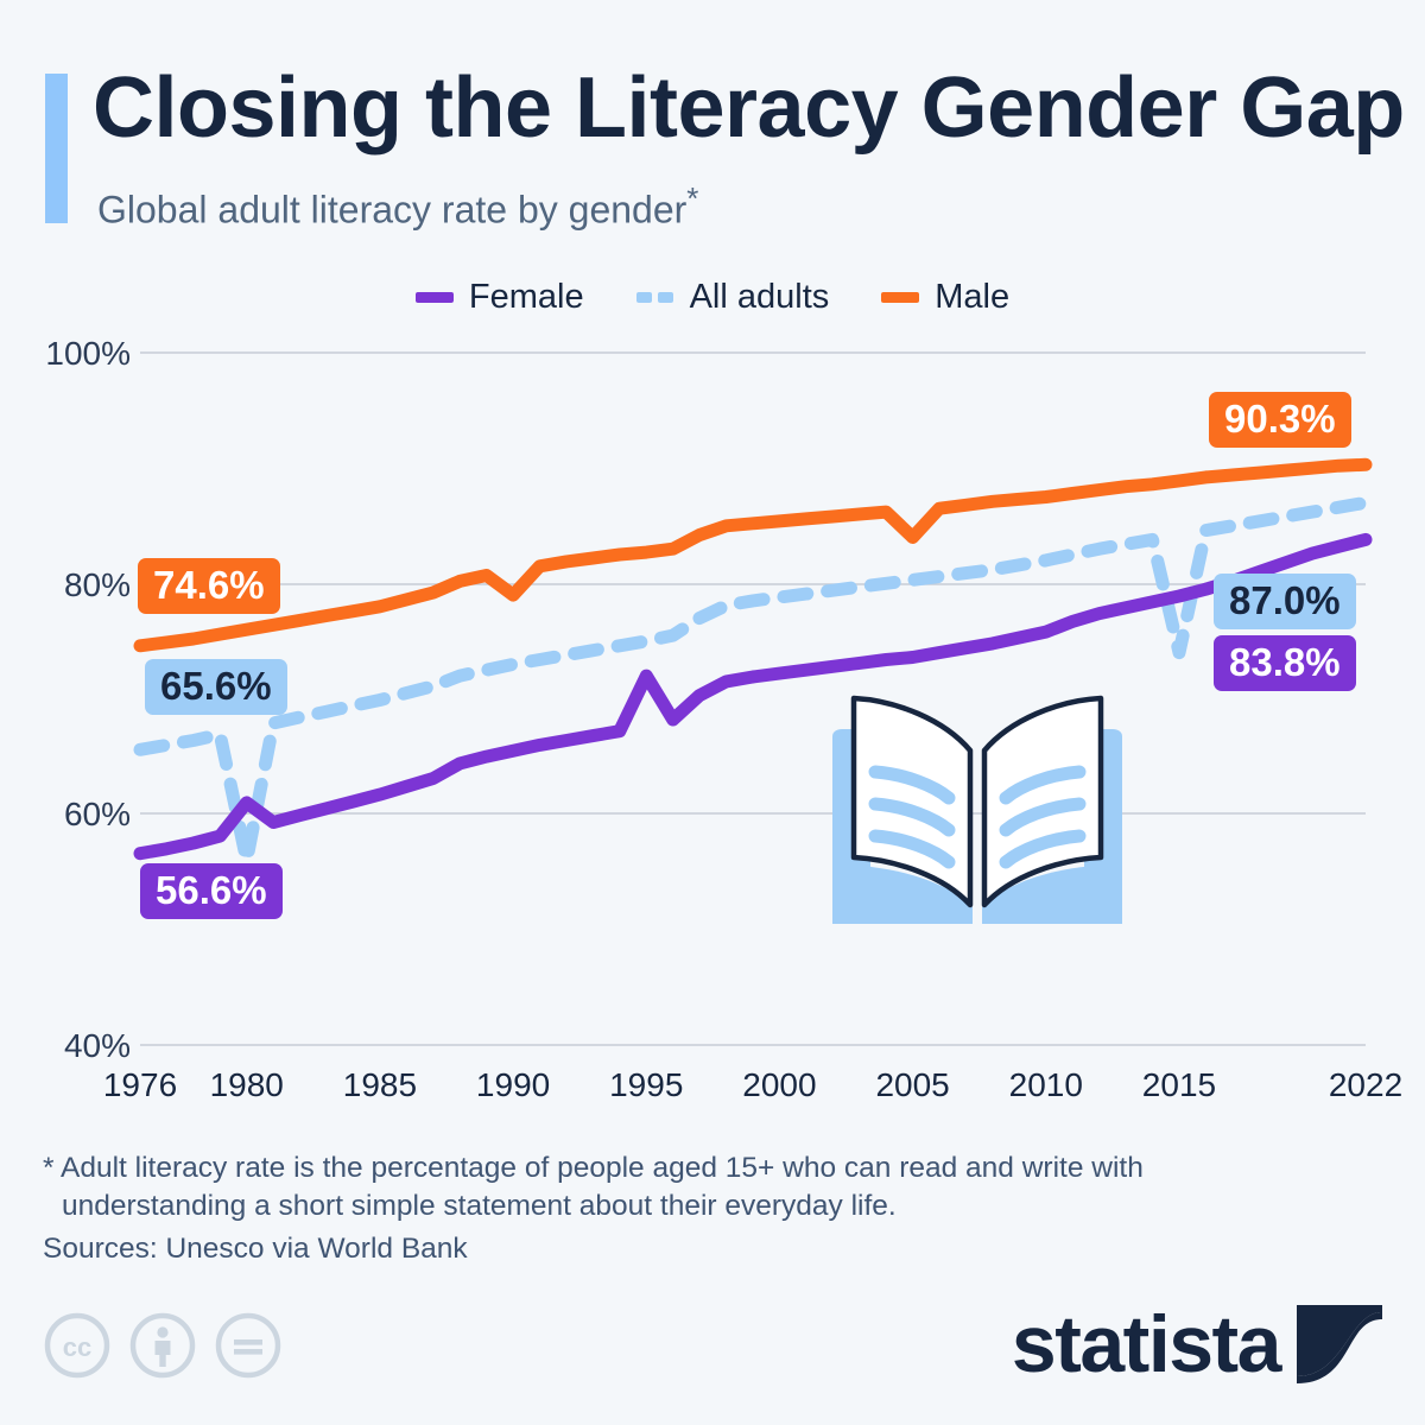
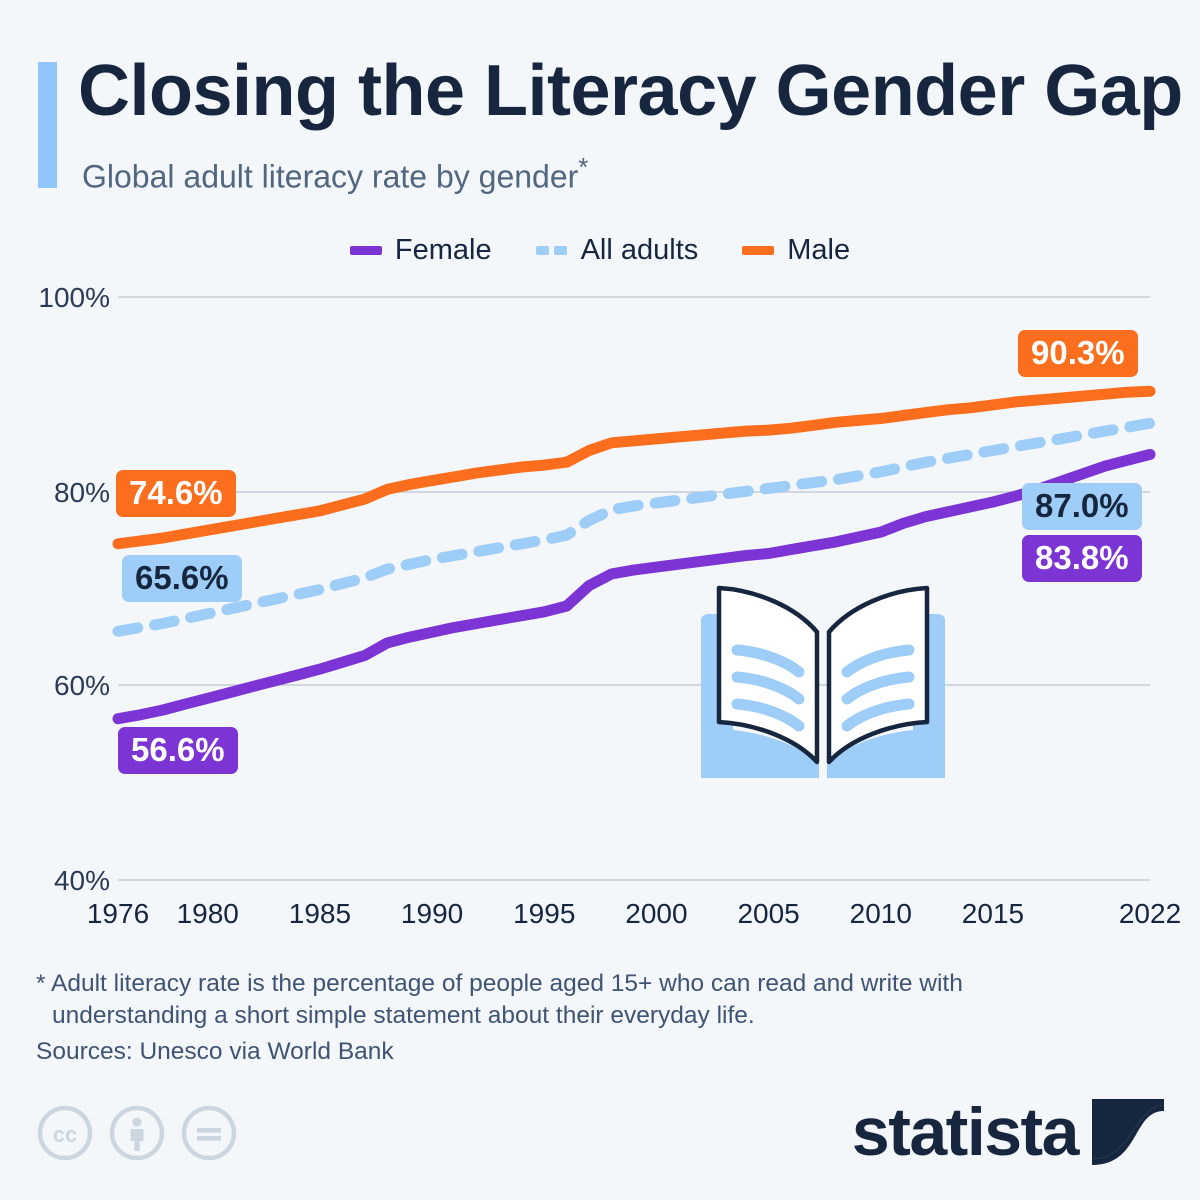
All adults/1980: 56% -> 67%
Female/1980: 61% -> 59%
Male/1990: 79% -> 81%
Female/1995: 72% -> 68%
Male/2005: 84% -> 86%
All adults/2015: 74% -> 84%
